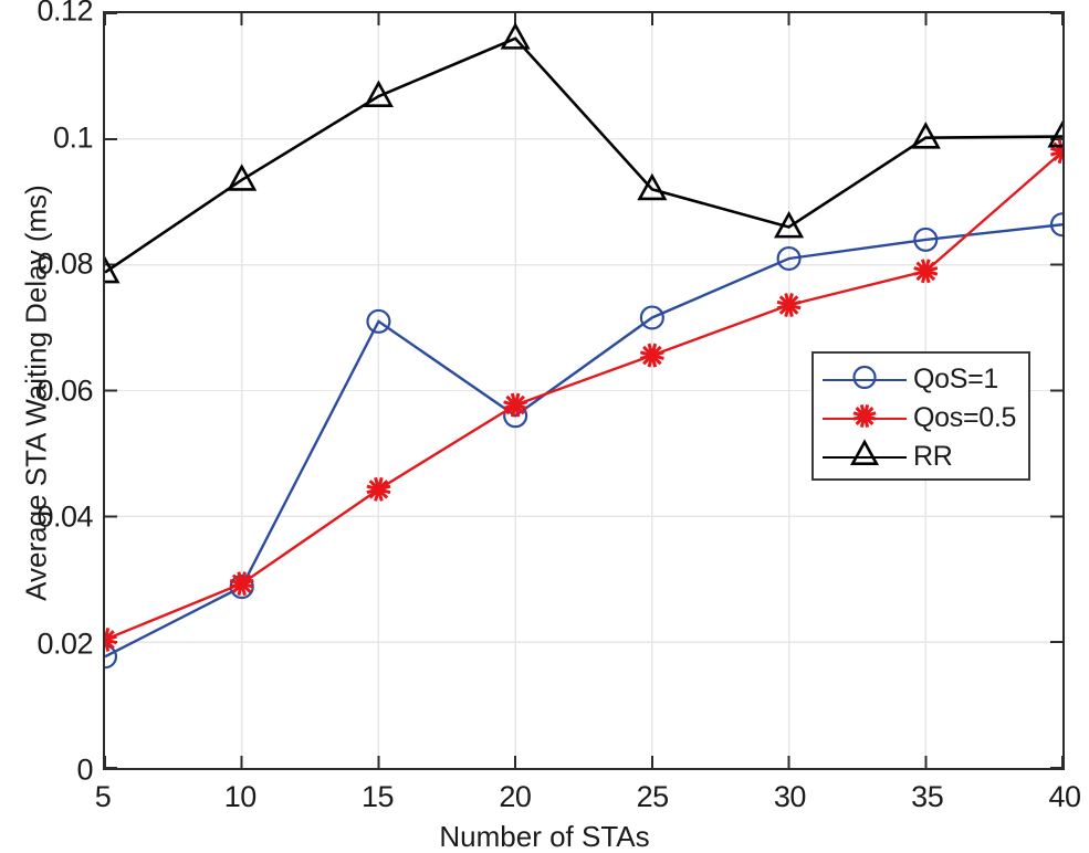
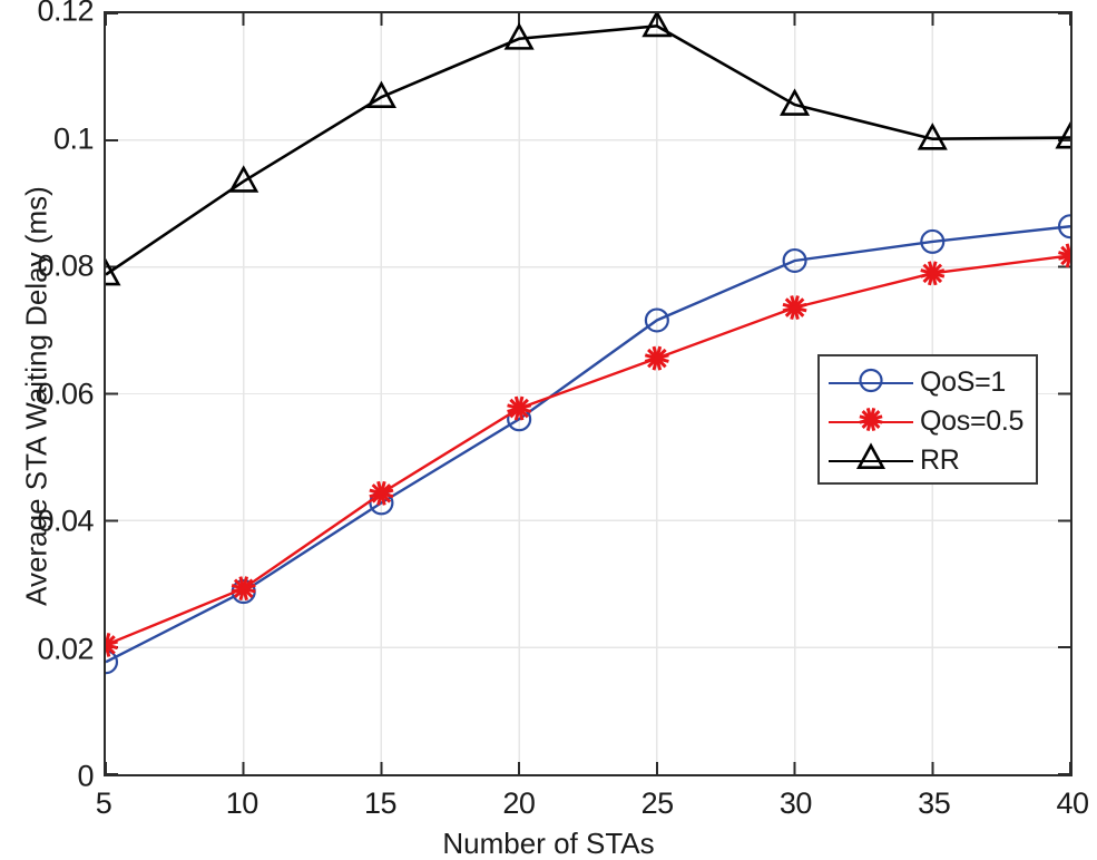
QoS=1/15: 0.071 -> 0.043
RR/25: 0.092 -> 0.118
RR/30: 0.086 -> 0.106
Qos=0.5/40: 0.098 -> 0.082
